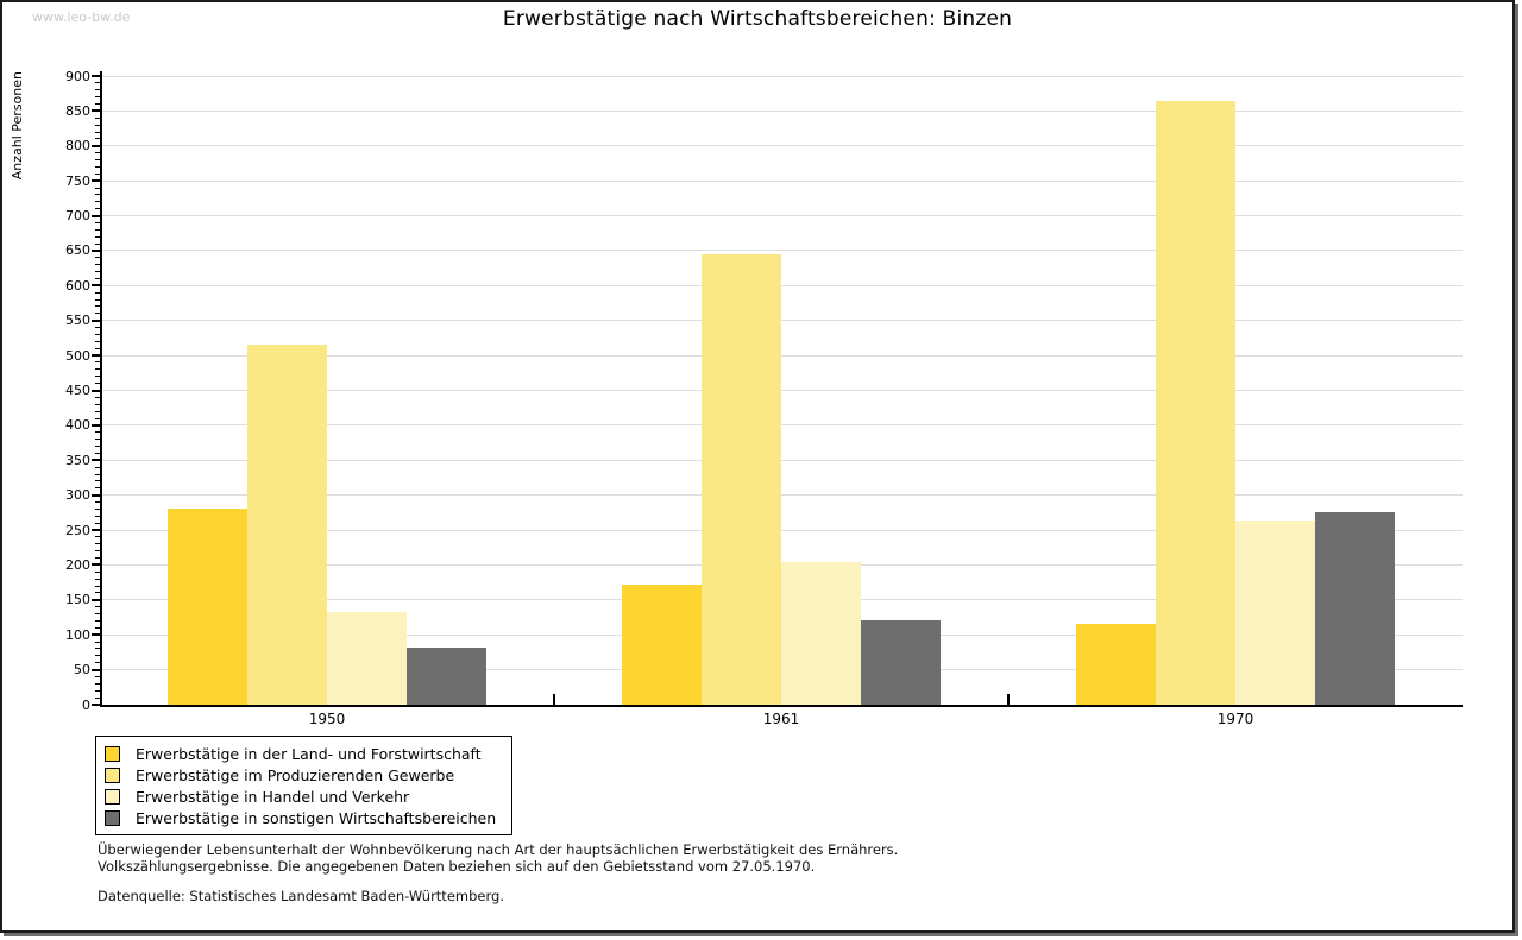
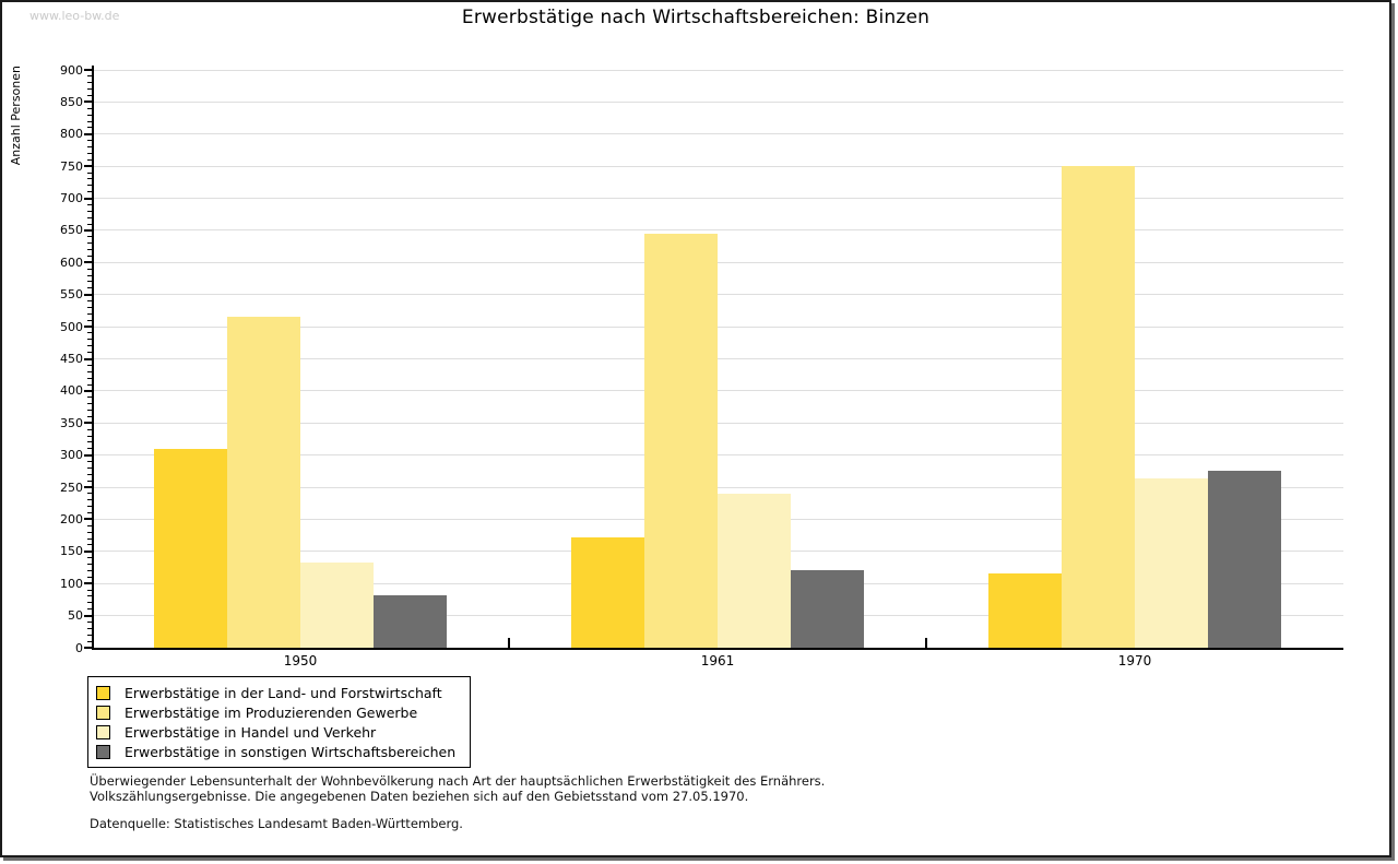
Erwerbstätige in der Land- und Forstwirtschaft/1950: 280 -> 310
Erwerbstätige in Handel und Verkehr/1961: 200 -> 240
Erwerbstätige im Produzierenden Gewerbe/1970: 860 -> 750
